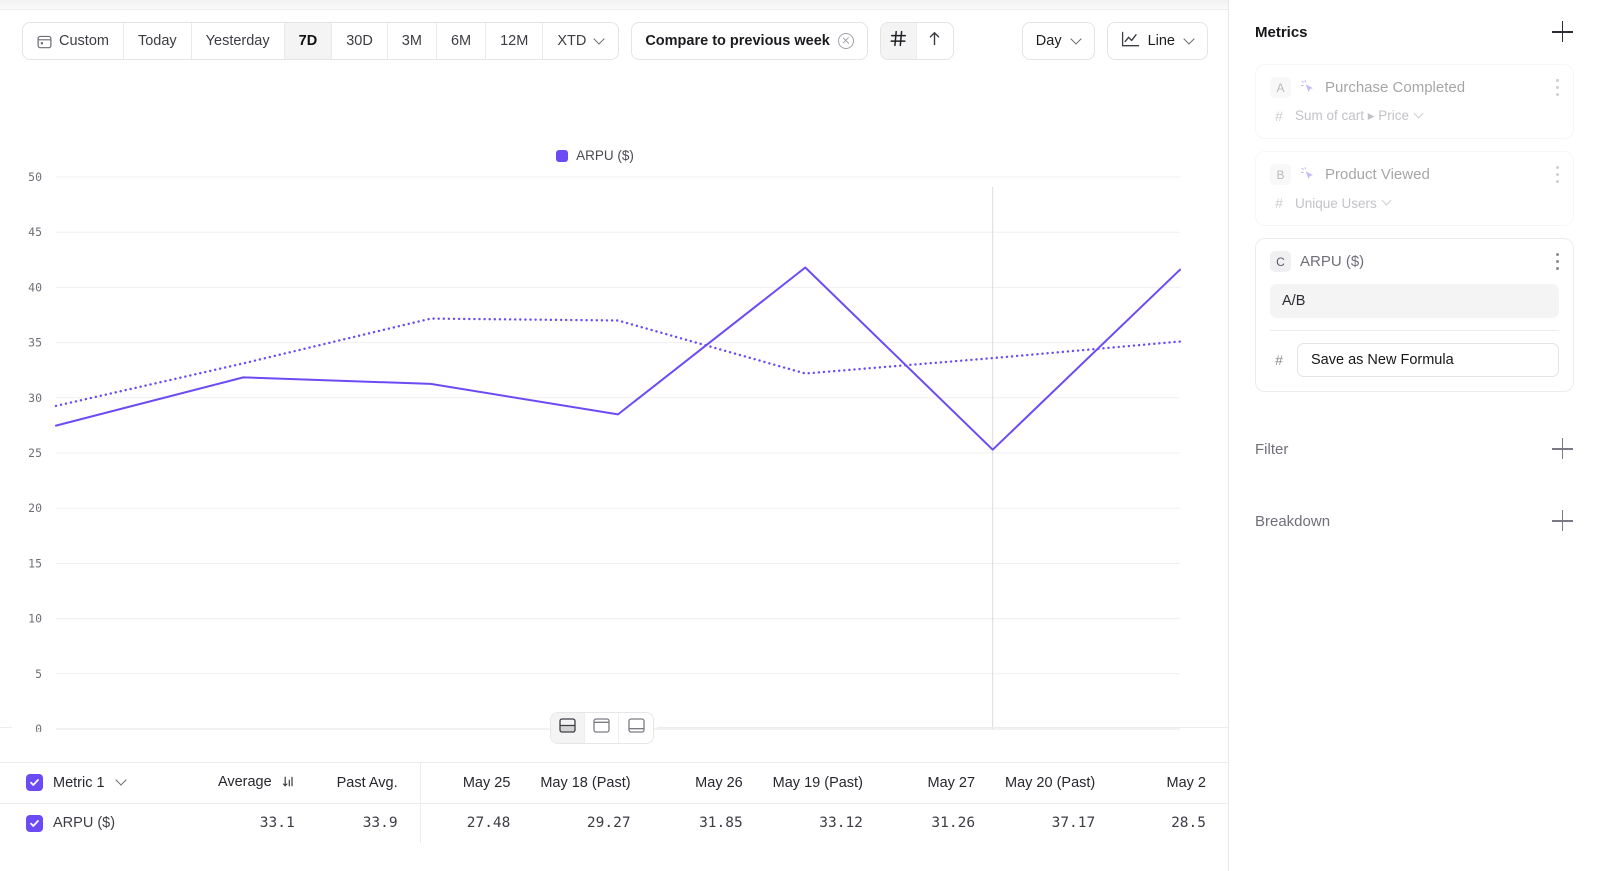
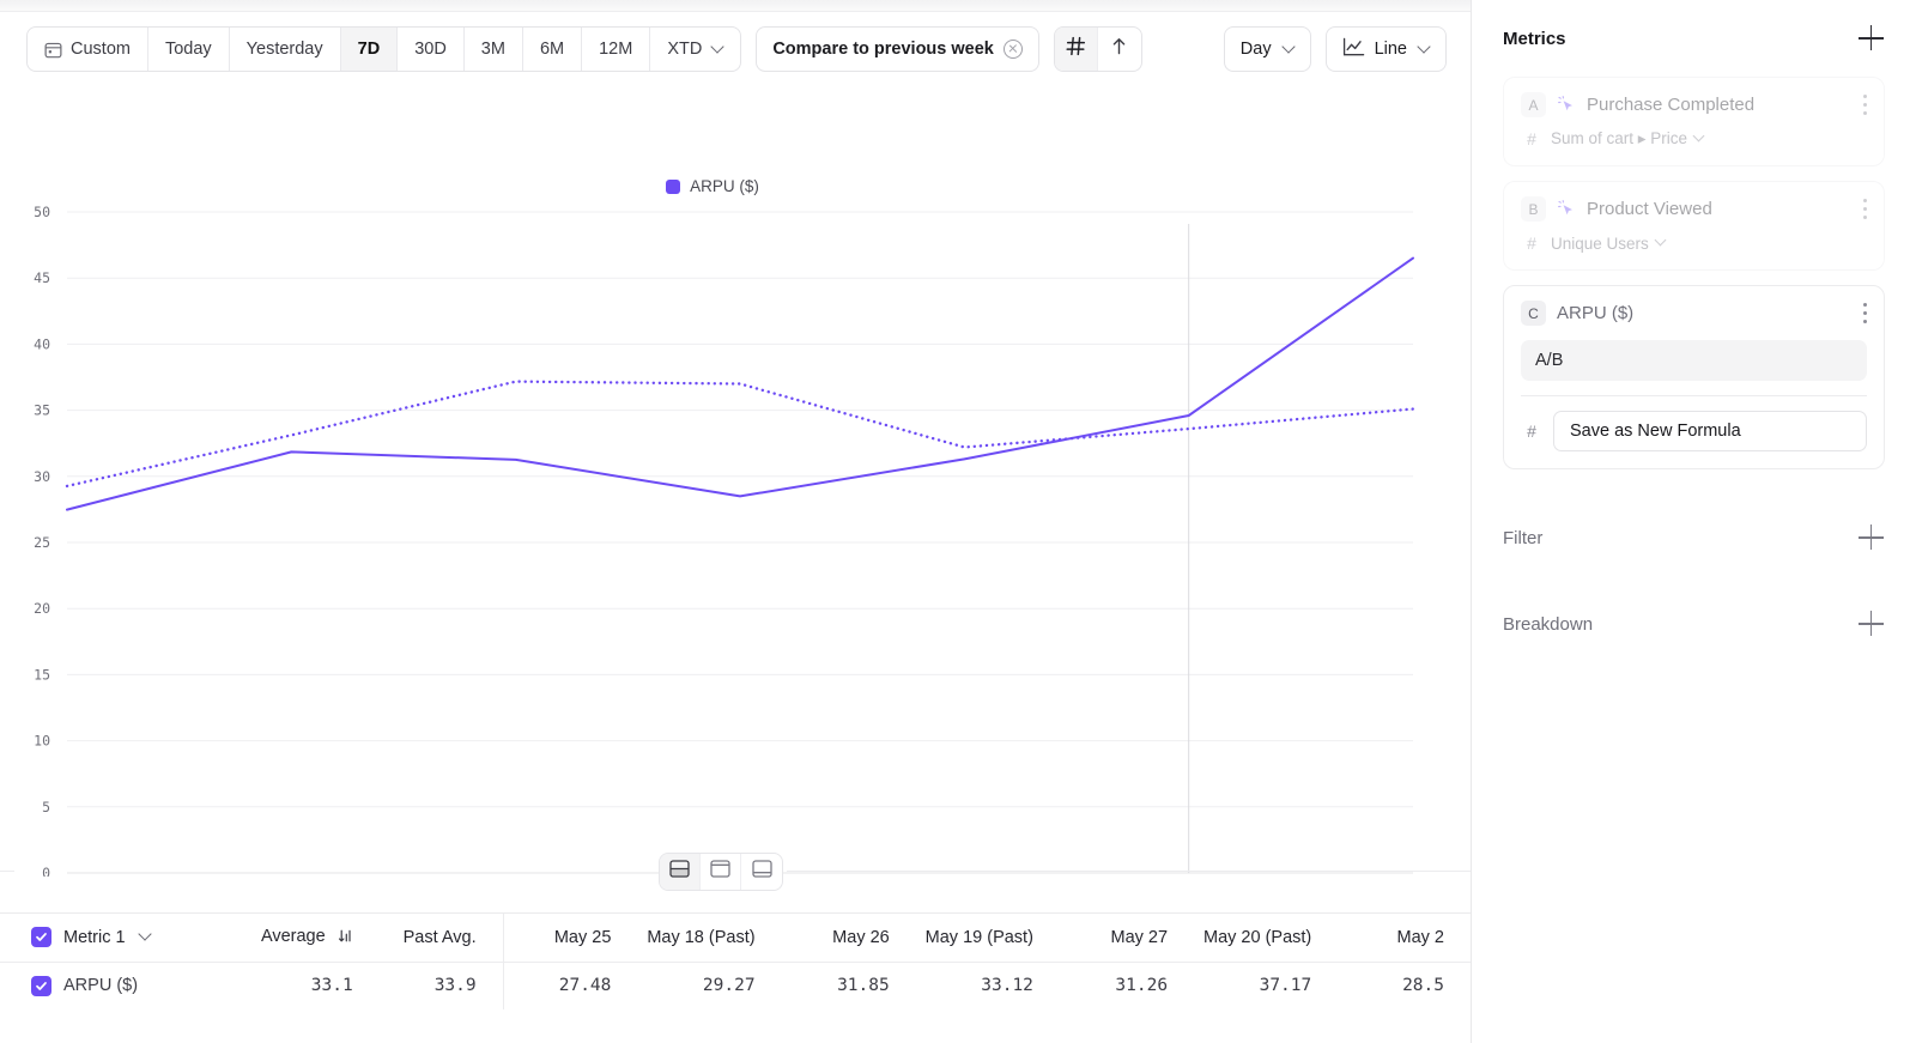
ARPU ($)/May 29: 41.8 -> 31.3
ARPU ($)/May 30: 25.3 -> 34.6
ARPU ($)/May 31: 41.6 -> 46.5
